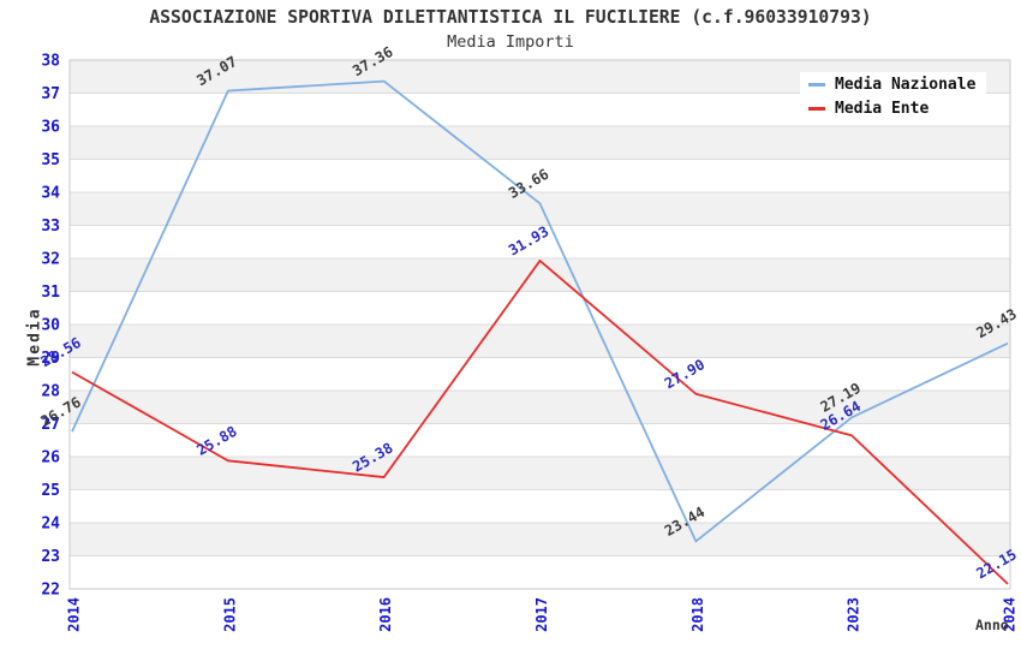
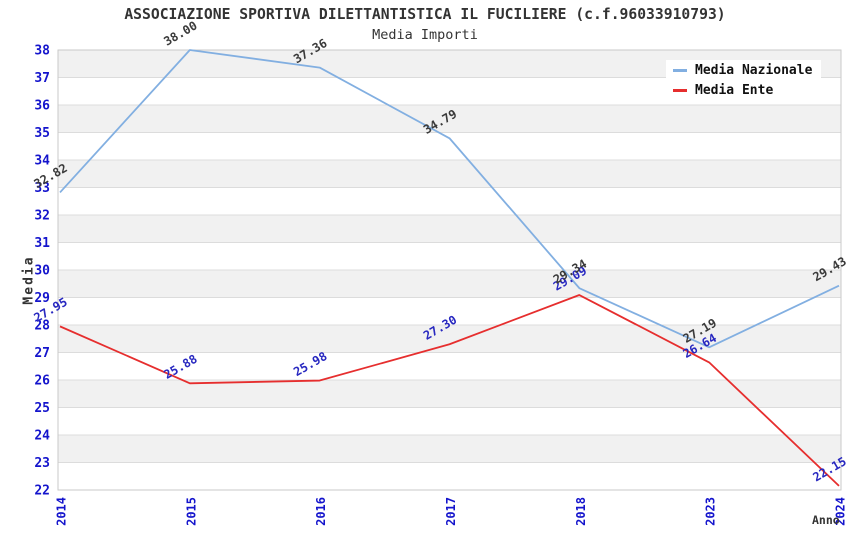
Media Nazionale/2014: 26.76 -> 32.82
Media Ente/2014: 28.56 -> 27.95
Media Nazionale/2015: 37.07 -> 38.00
Media Ente/2016: 25.38 -> 25.98
Media Nazionale/2017: 33.66 -> 34.79
Media Ente/2017: 31.93 -> 27.30
Media Nazionale/2018: 23.44 -> 29.34
Media Ente/2018: 27.90 -> 29.09
